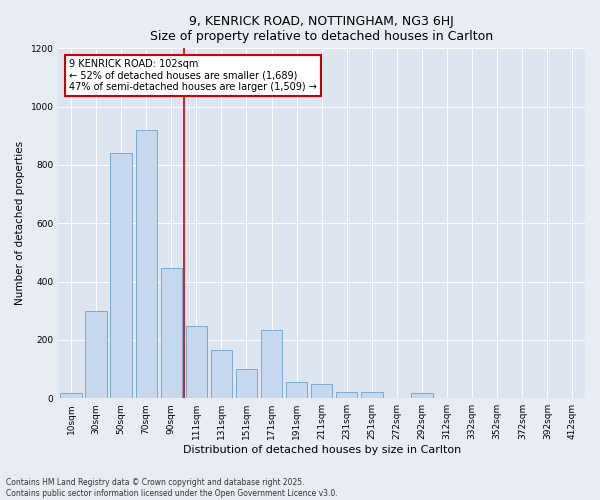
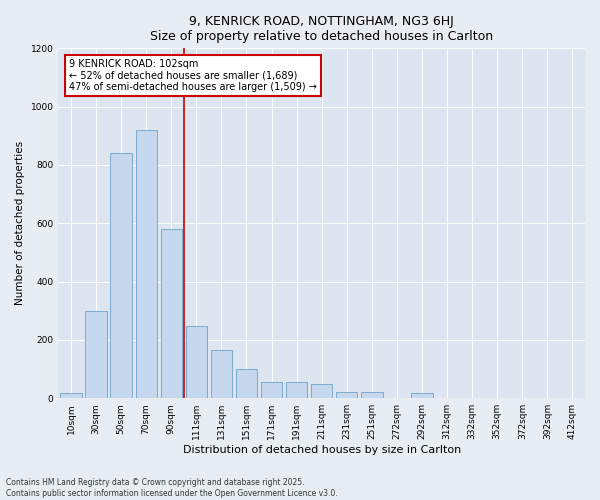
90sqm: 445 -> 580
171sqm: 235 -> 55
